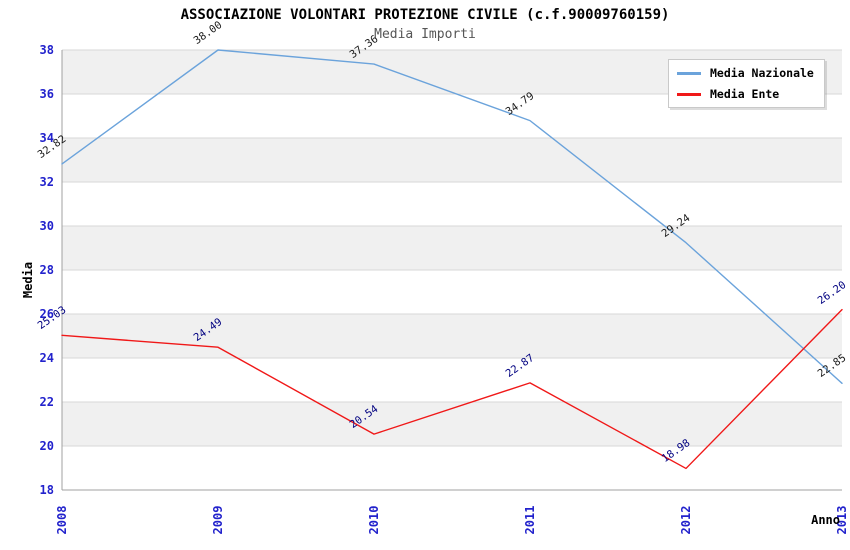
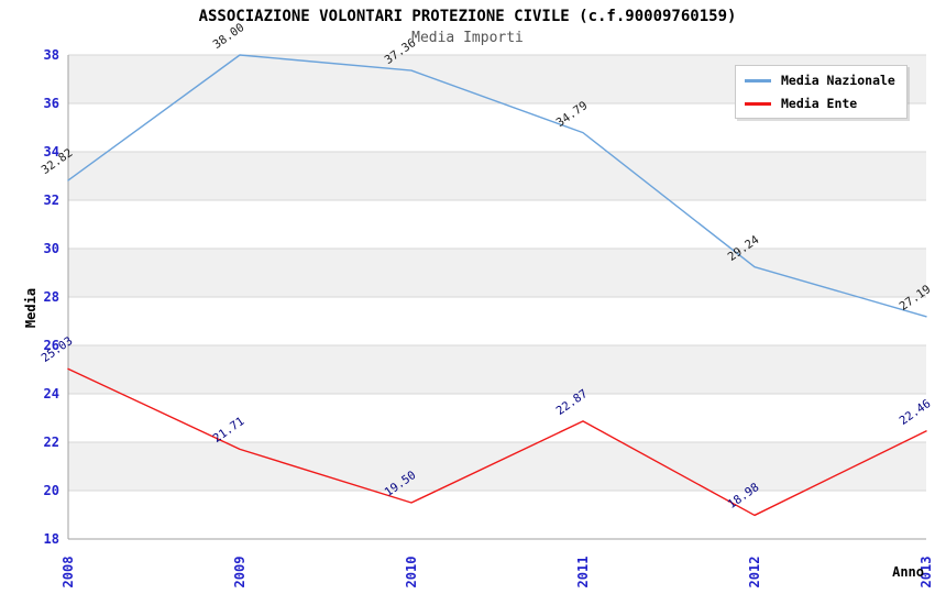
Media Ente/2009: 24.49 -> 21.71
Media Ente/2010: 20.54 -> 19.50
Media Nazionale/2013: 22.85 -> 27.19
Media Ente/2013: 26.20 -> 22.46
